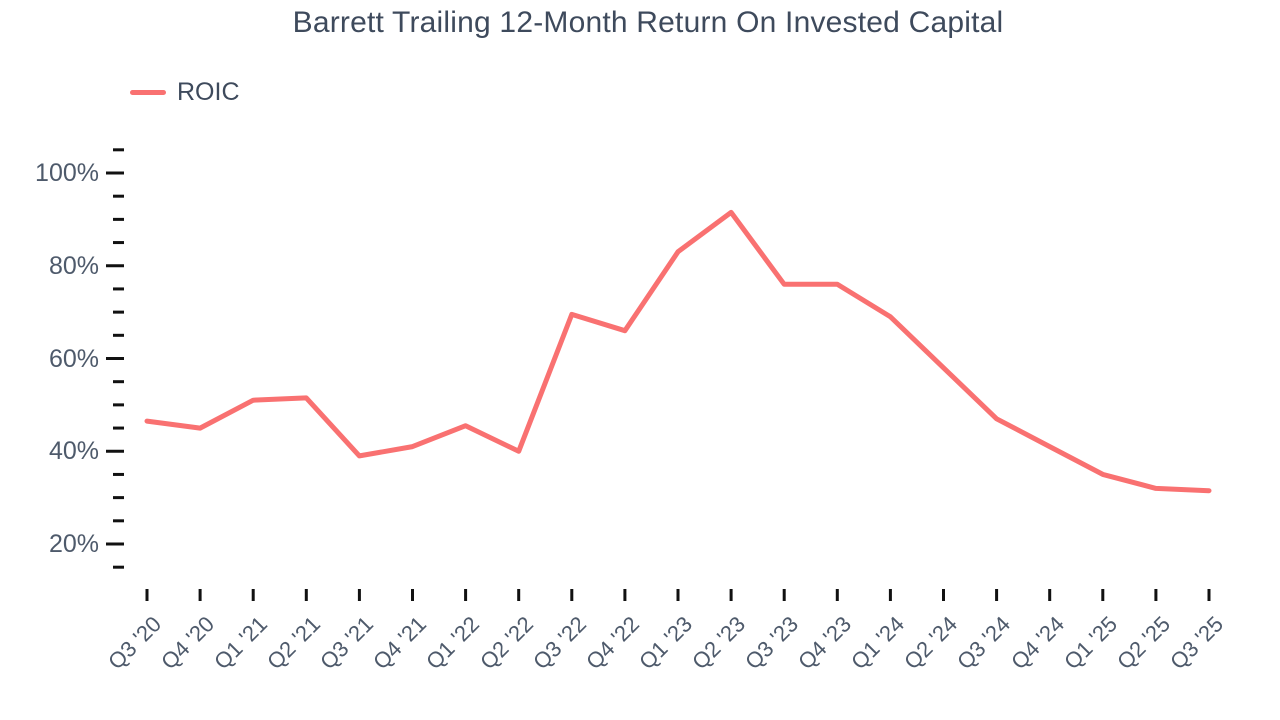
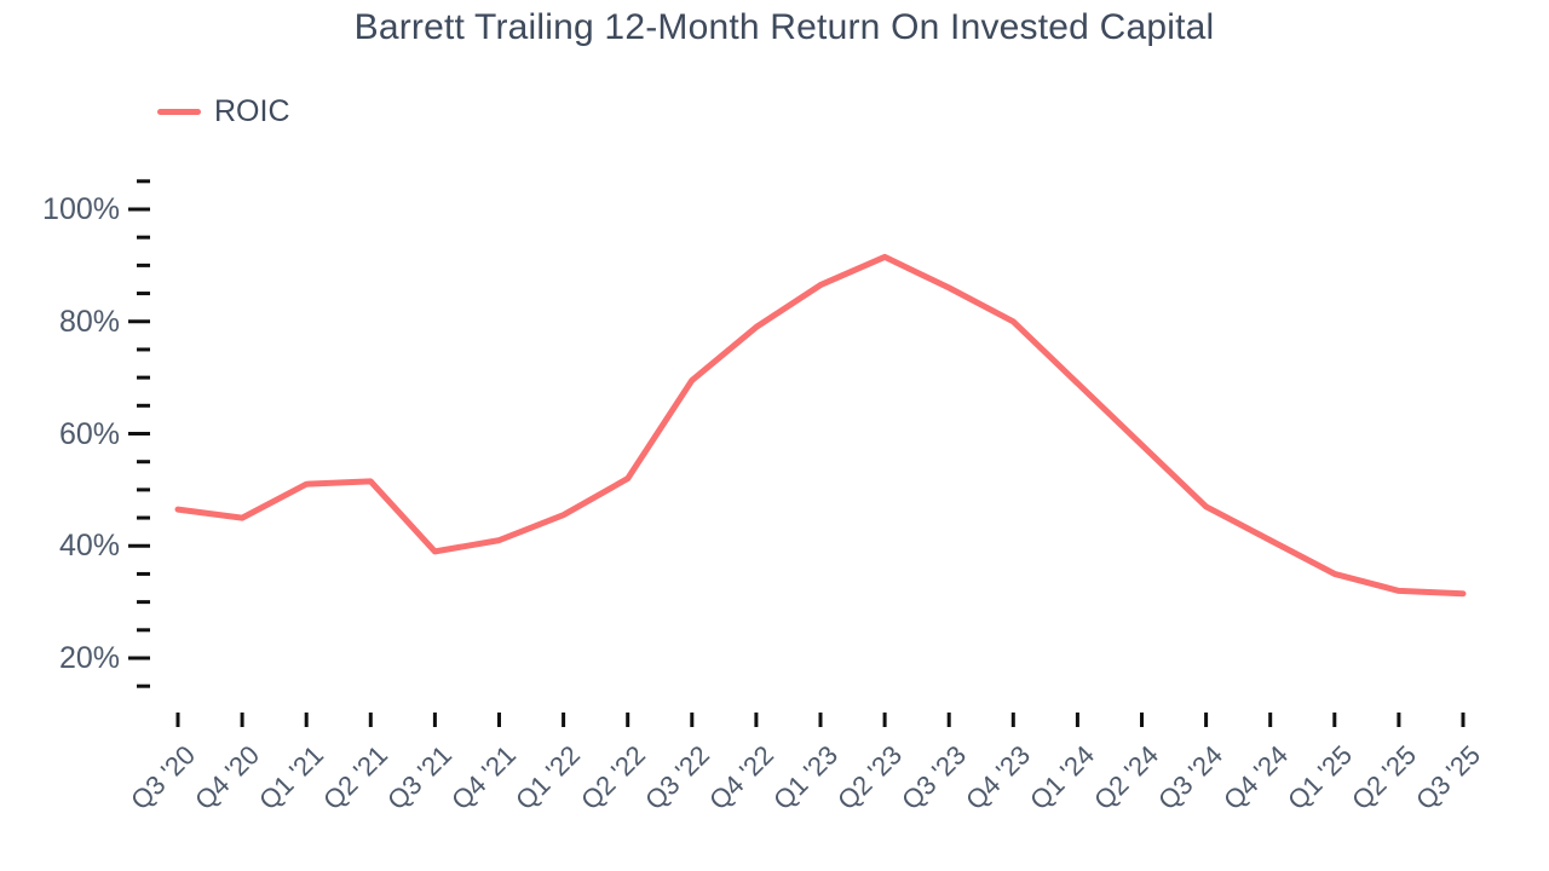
Q2 '22: 40% -> 52%
Q4 '22: 66% -> 79%
Q1 '23: 83% -> 86%
Q3 '23: 76% -> 86%
Q4 '23: 76% -> 80%
